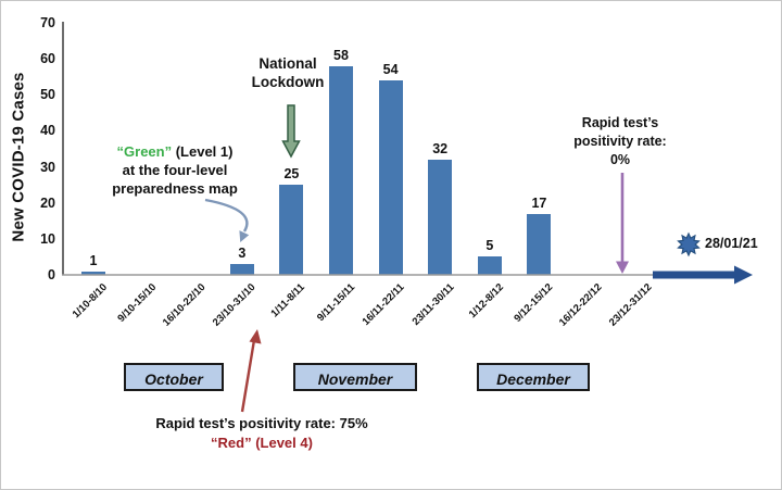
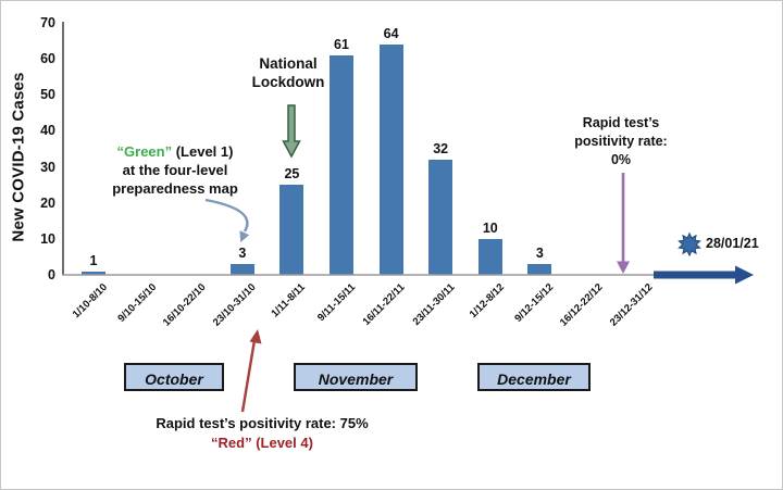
9/11-15/11: 58 -> 61
16/11-22/11: 54 -> 64
1/12-8/12: 5 -> 10
9/12-15/12: 17 -> 3
